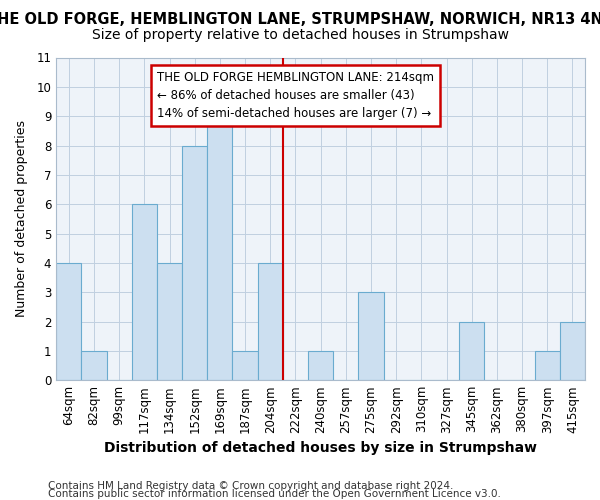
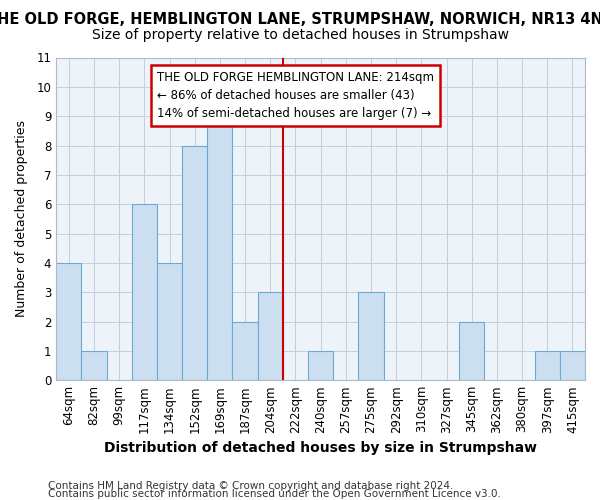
187sqm: 1 -> 2
204sqm: 4 -> 3
415sqm: 2 -> 1
